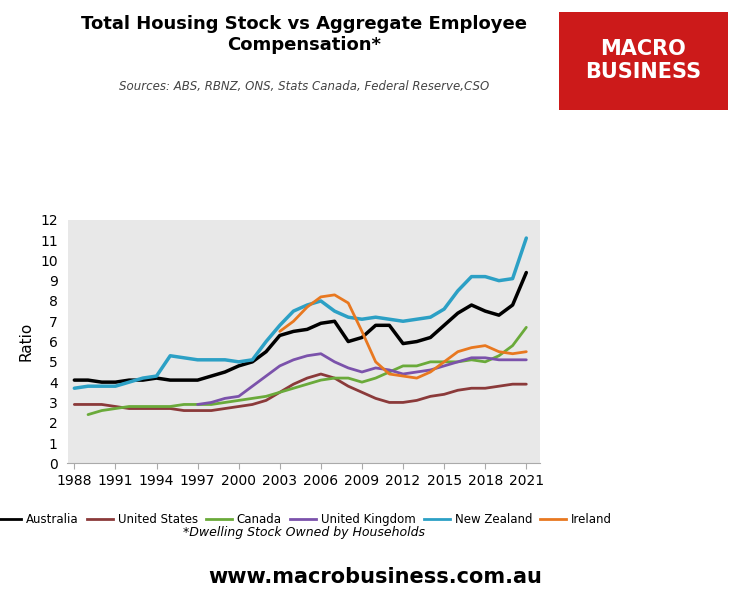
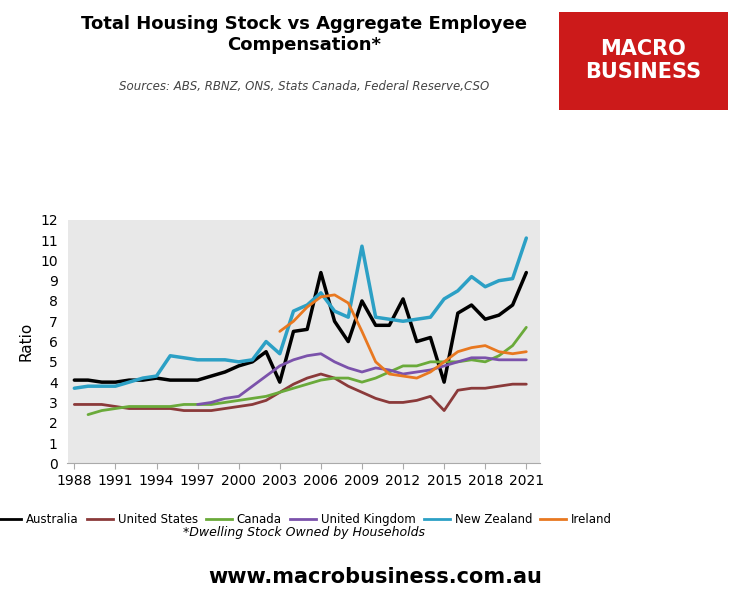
Australia/2003: 6.3 -> 4.0
New Zealand/2003: 6.8 -> 5.4
Australia/2006: 6.9 -> 9.4
New Zealand/2006: 8.0 -> 8.4
Australia/2009: 6.2 -> 8.0
New Zealand/2009: 7.1 -> 10.7
Australia/2012: 5.9 -> 8.1
Australia/2015: 6.8 -> 4.0
United States/2015: 3.4 -> 2.6
New Zealand/2015: 7.6 -> 8.1
Australia/2018: 7.5 -> 7.1
New Zealand/2018: 9.2 -> 8.7
